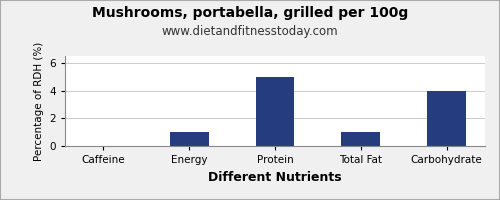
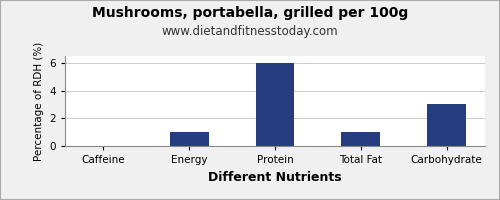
Protein: 5 -> 6
Carbohydrate: 4 -> 3
